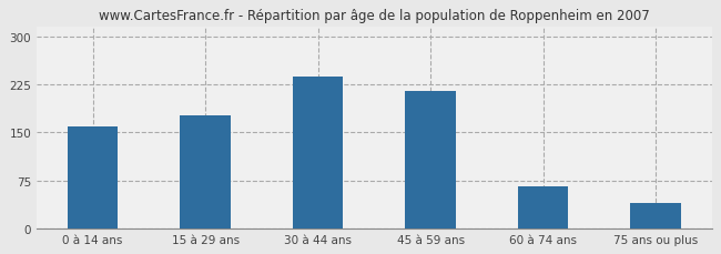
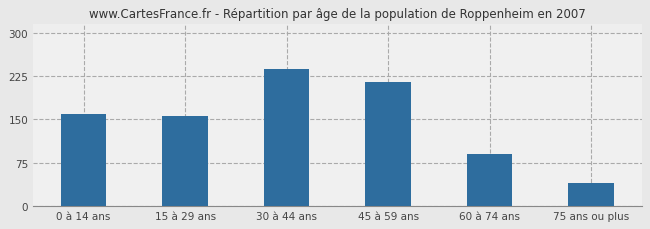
15 à 29 ans: 176 -> 155
60 à 74 ans: 66 -> 90
